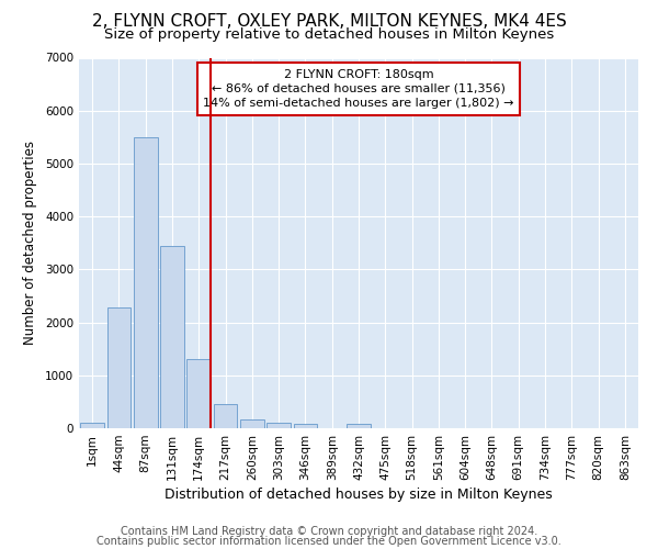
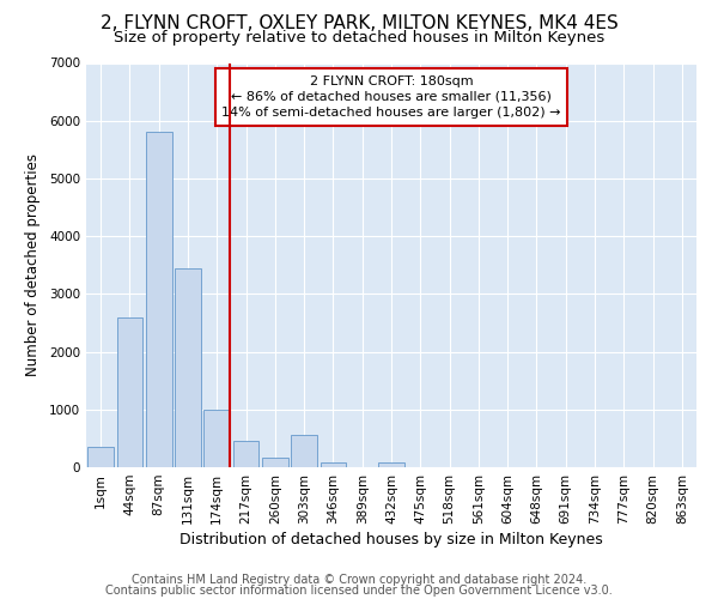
1sqm: 100 -> 350
44sqm: 2280 -> 2600
87sqm: 5500 -> 5800
174sqm: 1300 -> 1000
303sqm: 100 -> 550
